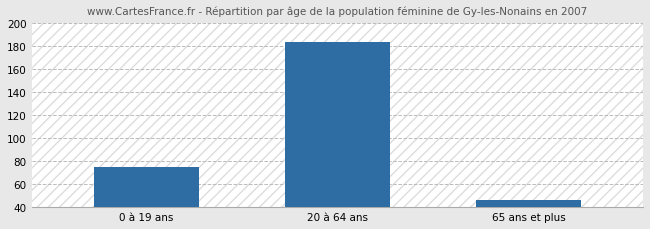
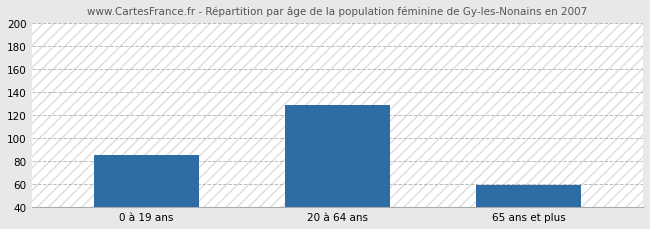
0 à 19 ans: 75 -> 85
20 à 64 ans: 183 -> 129
65 ans et plus: 46 -> 59
